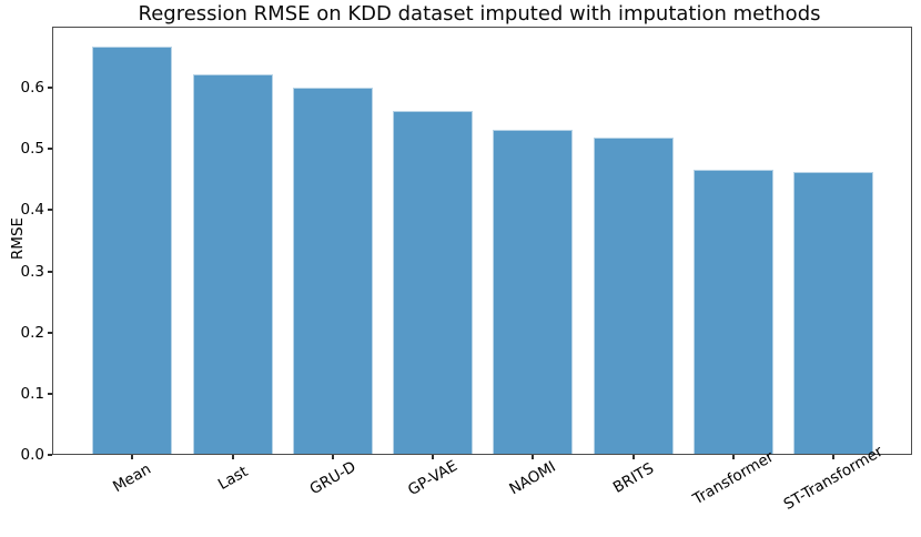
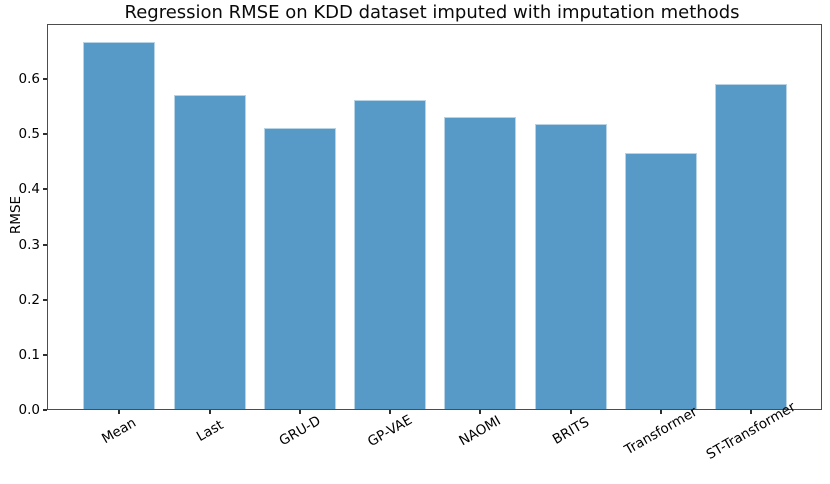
Last: 0.62 -> 0.57
GRU-D: 0.60 -> 0.51
ST-Transformer: 0.46 -> 0.59
